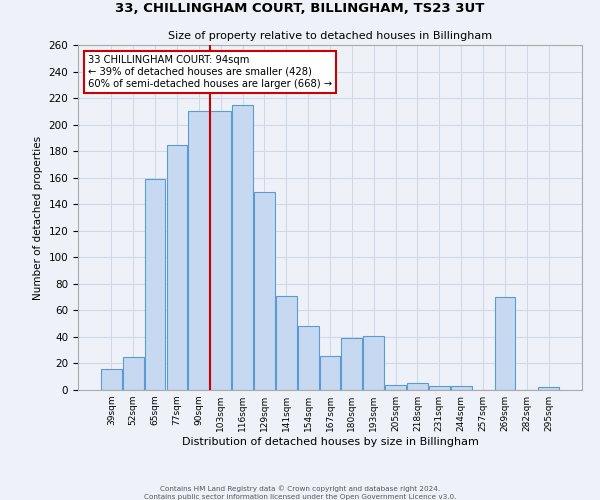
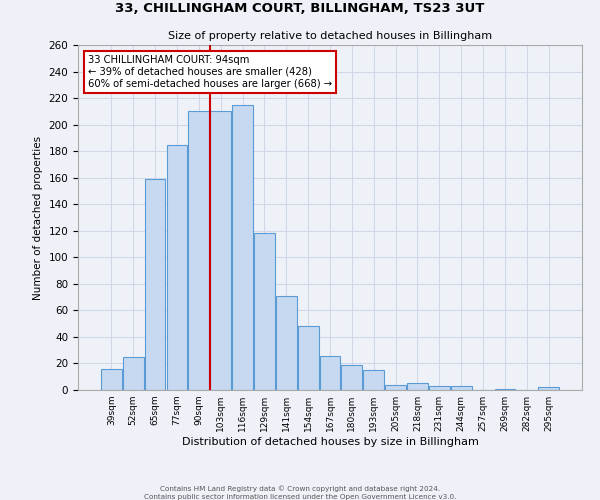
129sqm: 149 -> 118
180sqm: 39 -> 19
193sqm: 41 -> 15
269sqm: 70 -> 1
